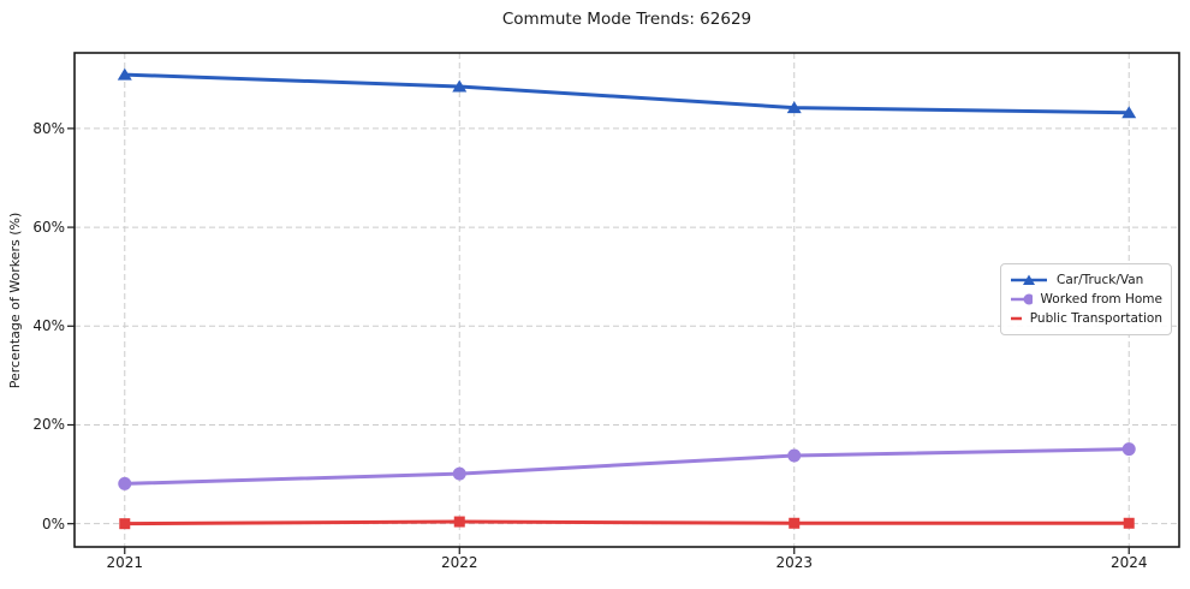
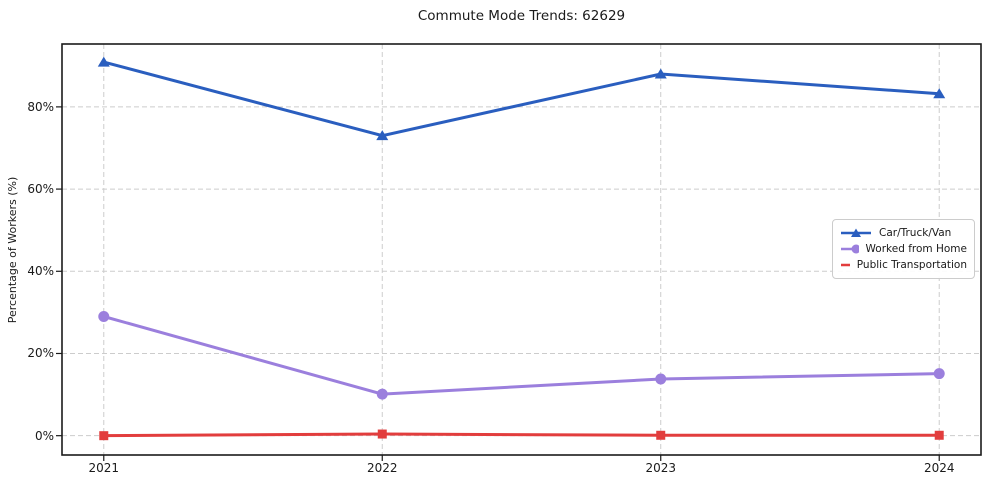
Worked from Home/2021: 8% -> 29%
Car/Truck/Van/2022: 88% -> 73%
Car/Truck/Van/2023: 84% -> 88%
